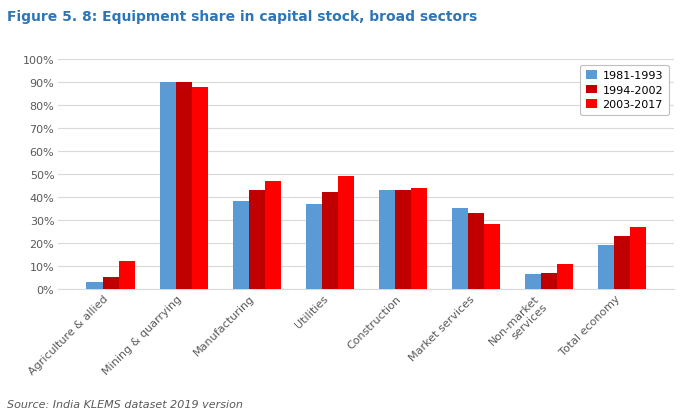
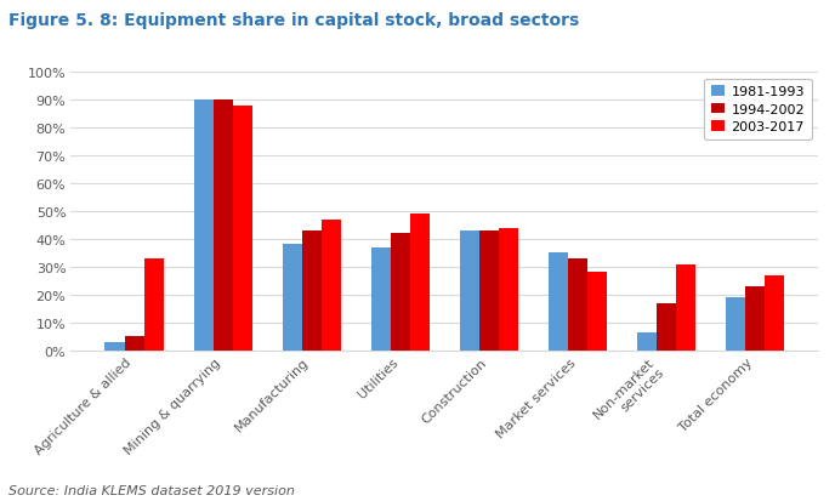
2003-2017/Agriculture & allied: 12% -> 33%
1994-2002/Non-market services: 7% -> 17%
2003-2017/Non-market services: 11% -> 31%
